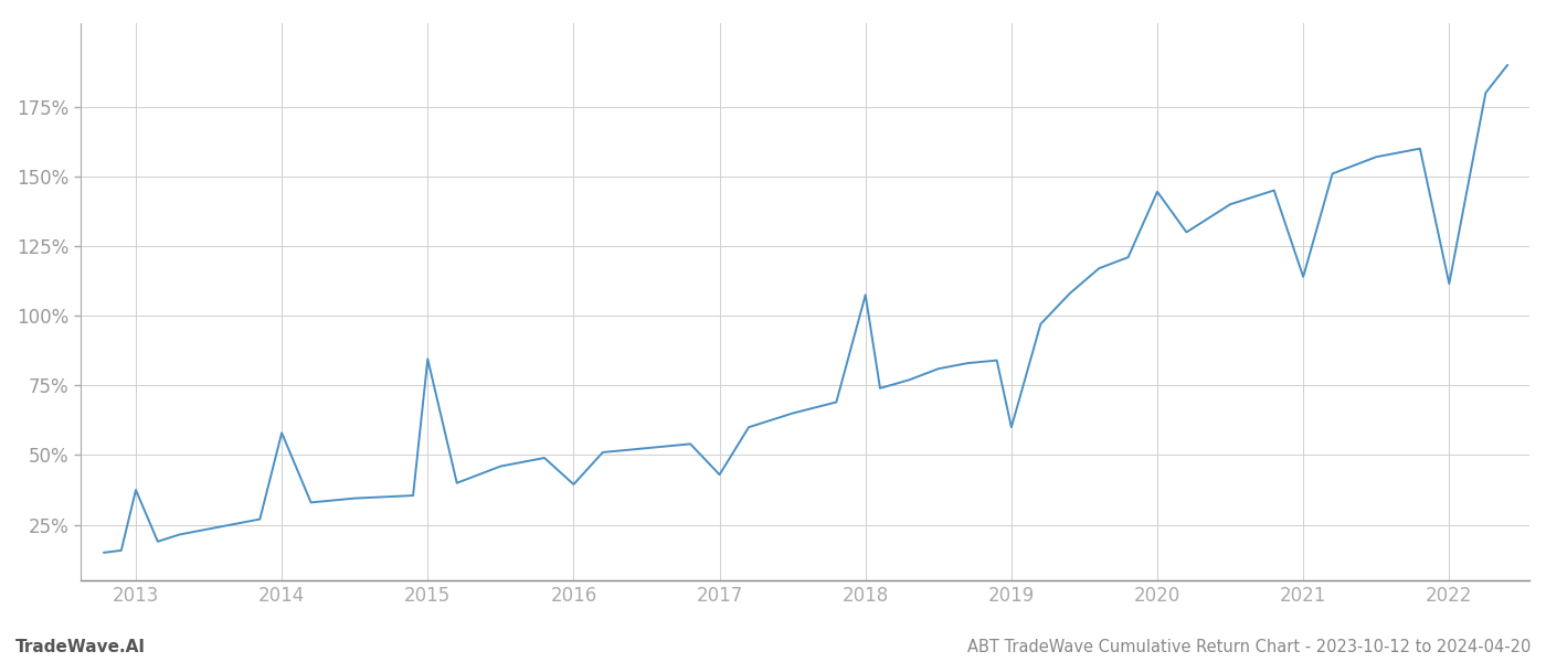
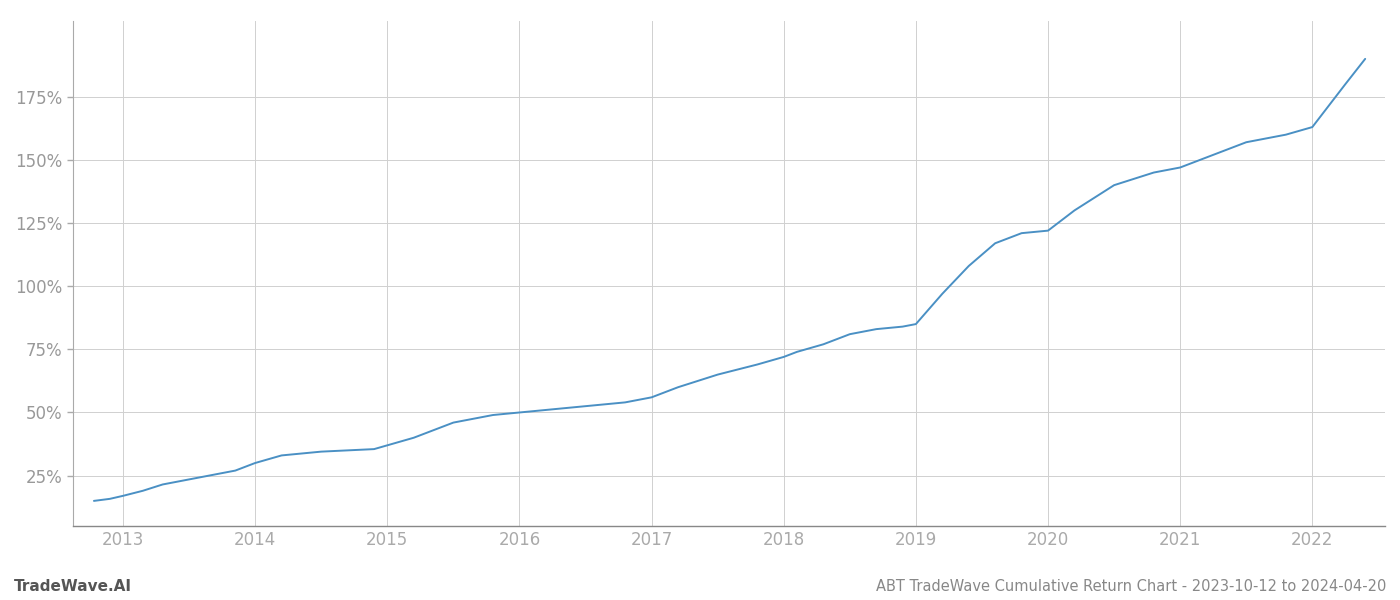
2013: 37.5% -> 17.0%
2014: 58.0% -> 30.0%
2015: 84.5% -> 37.0%
2016: 39.5% -> 50.0%
2017: 43.0% -> 56.0%
2018: 107.5% -> 72.0%
2019: 60.0% -> 85.0%
2020: 144.5% -> 122.0%
2021: 114.0% -> 147.0%
2022: 111.5% -> 163.0%
